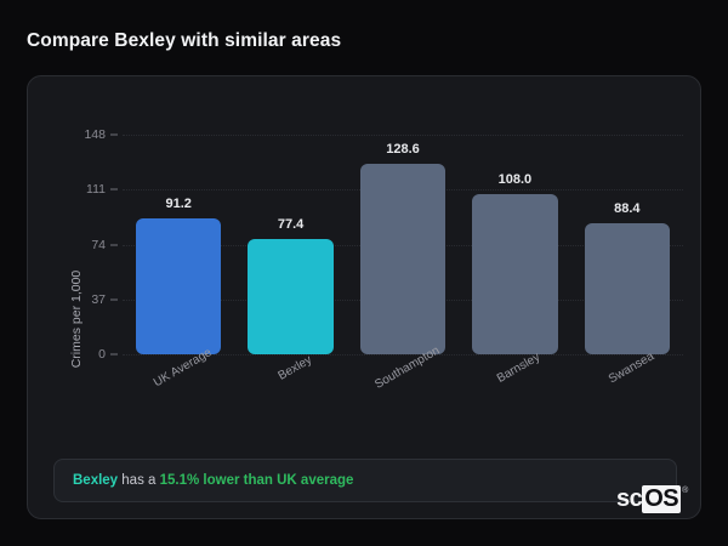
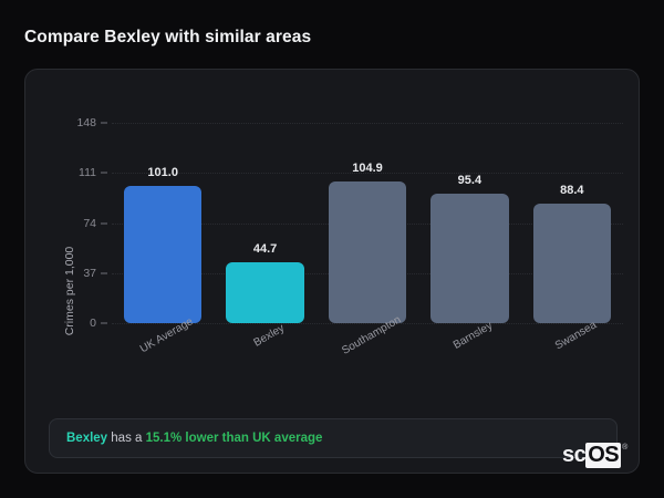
UK Average: 91.2 -> 101.0
Bexley: 77.4 -> 44.7
Southampton: 128.6 -> 104.9
Barnsley: 108.0 -> 95.4
